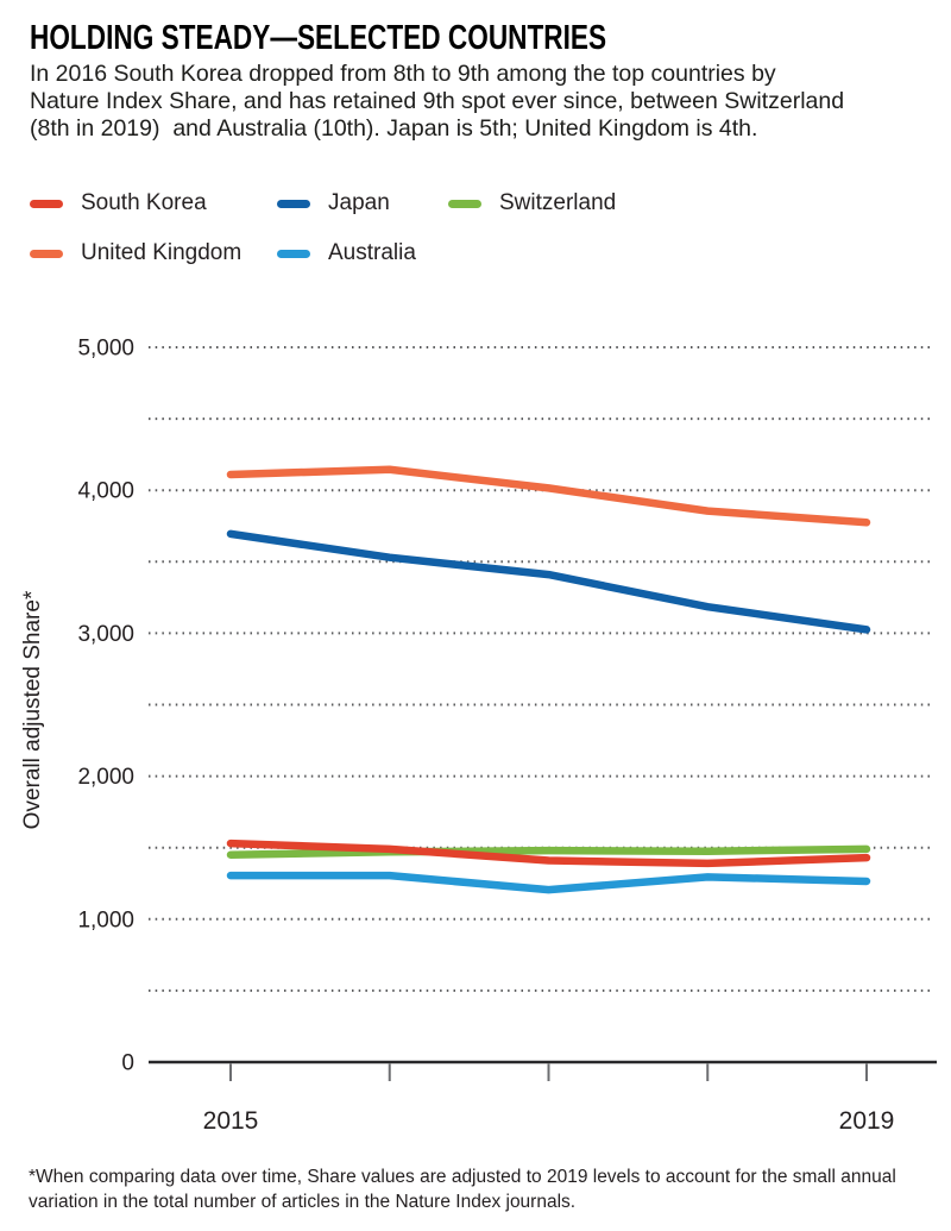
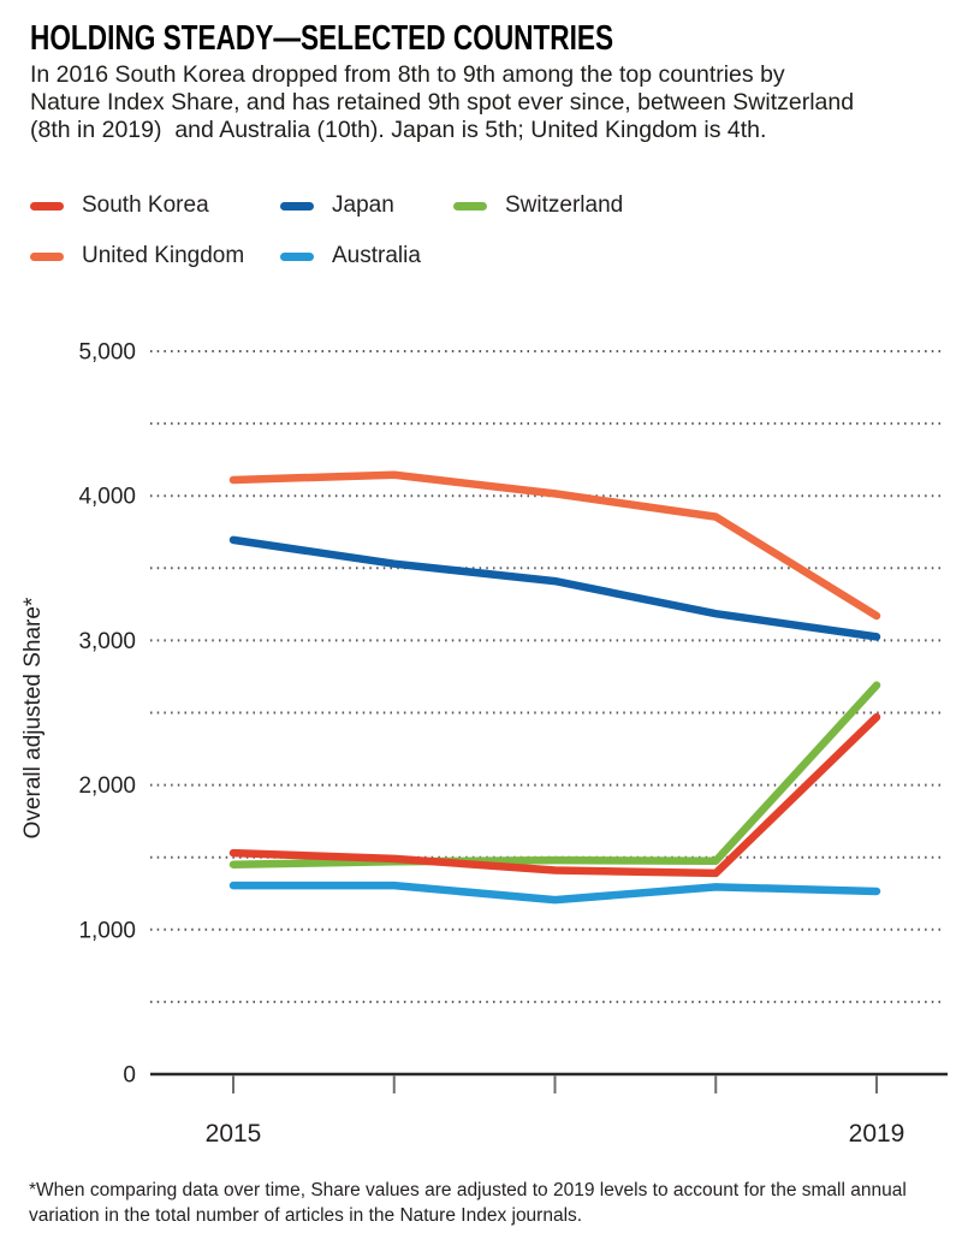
United Kingdom/2019: 3780 -> 3170
Switzerland/2019: 1490 -> 2690
South Korea/2019: 1430 -> 2470
